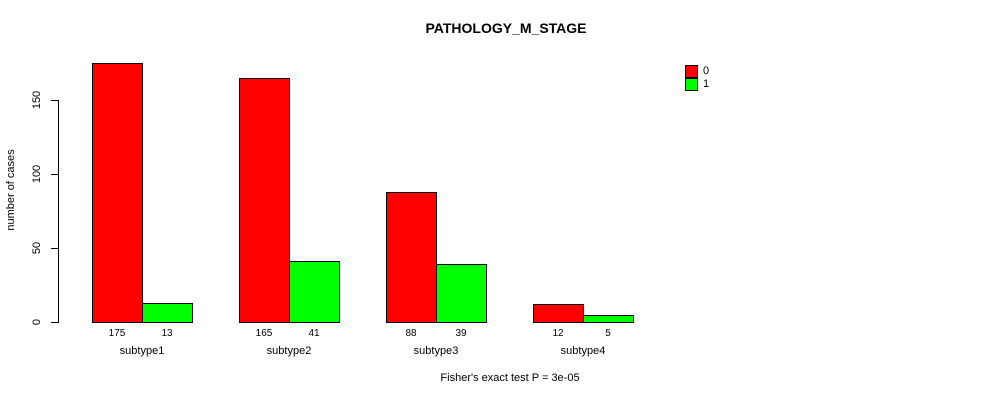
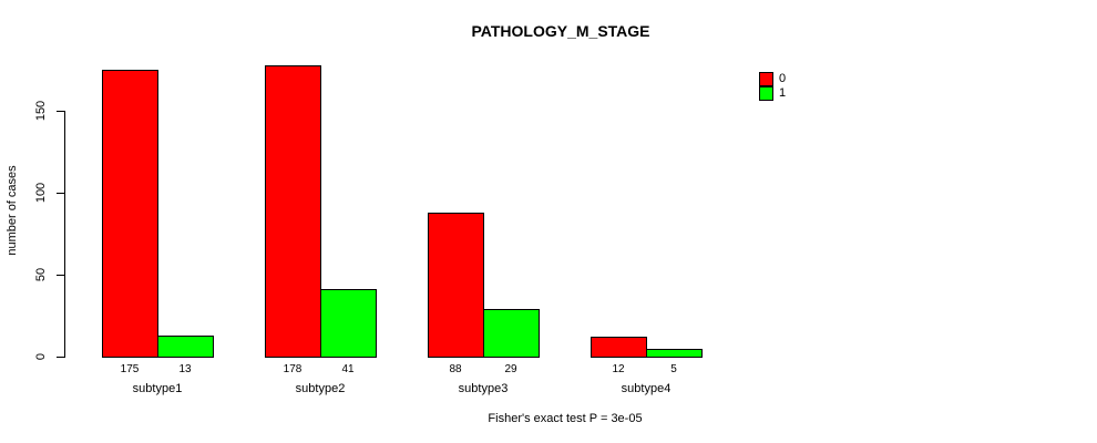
0/subtype2: 165 -> 178
1/subtype3: 39 -> 29
